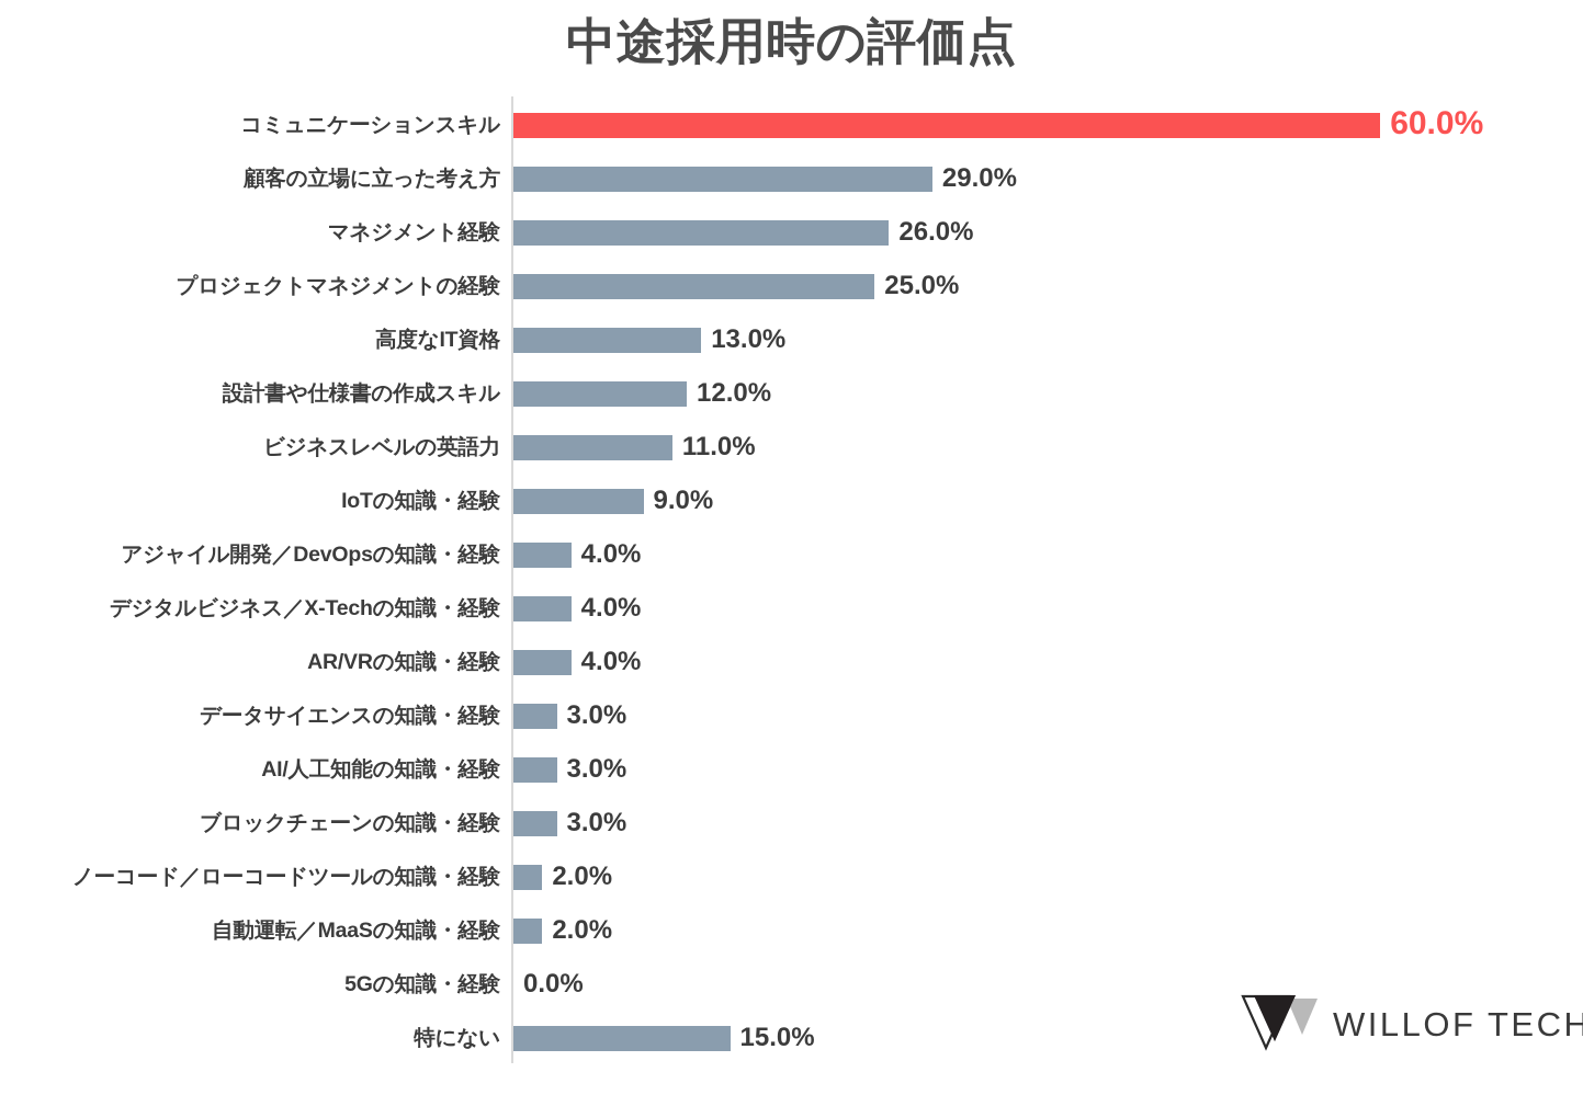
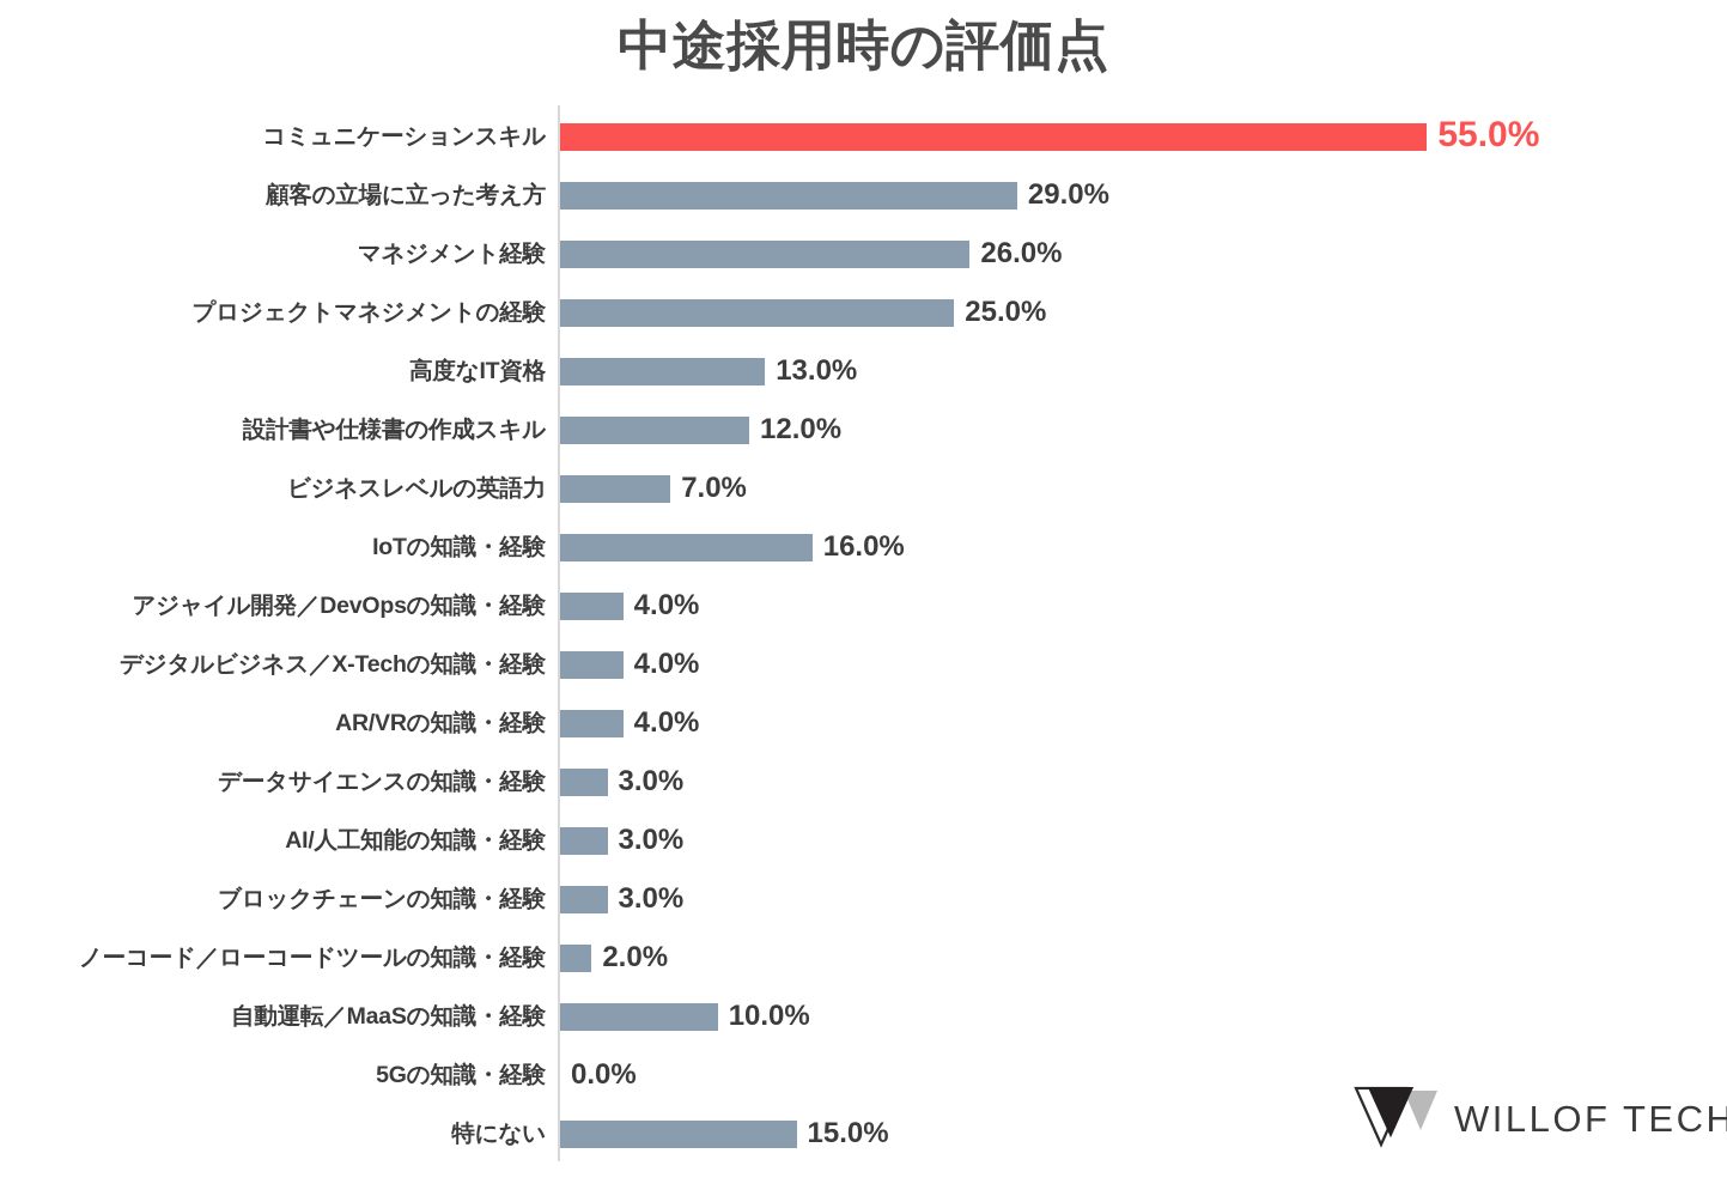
コミュニケーションスキル: 60.0% -> 55.0%
ビジネスレベルの英語力: 11.0% -> 7.0%
IoTの知識・経験: 9.0% -> 16.0%
自動運転／MaaSの知識・経験: 2.0% -> 10.0%
